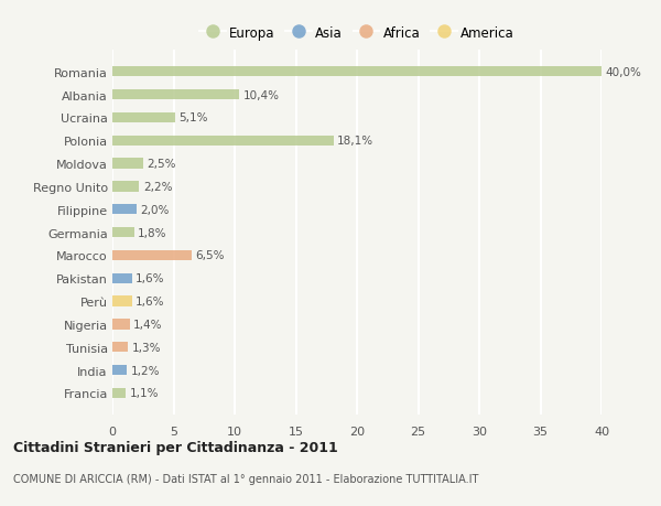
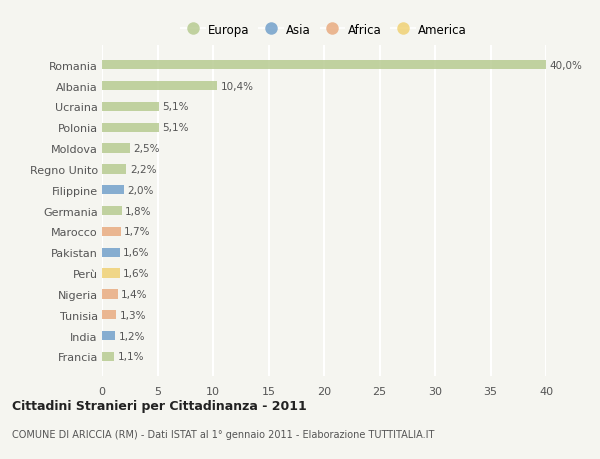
Polonia: 18,1% -> 5,1%
Marocco: 6,5% -> 1,7%
